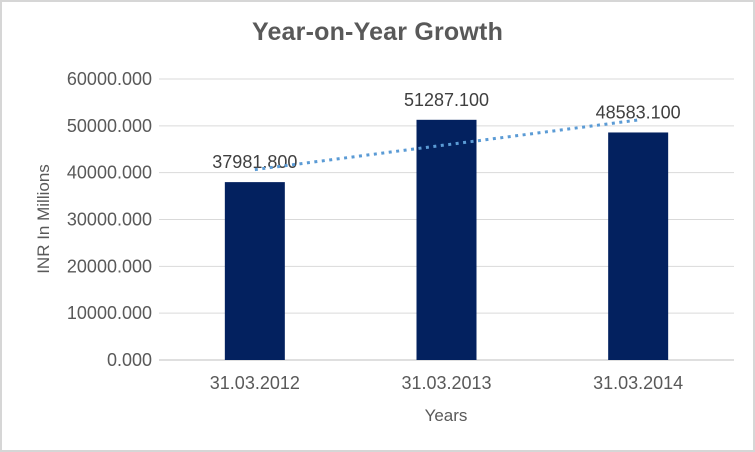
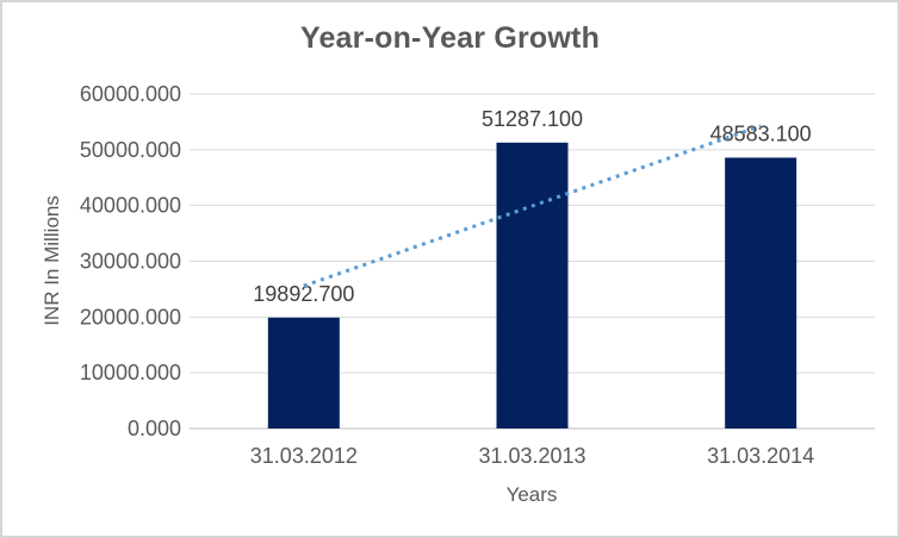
31.03.2012: 37981.800 -> 19892.700
